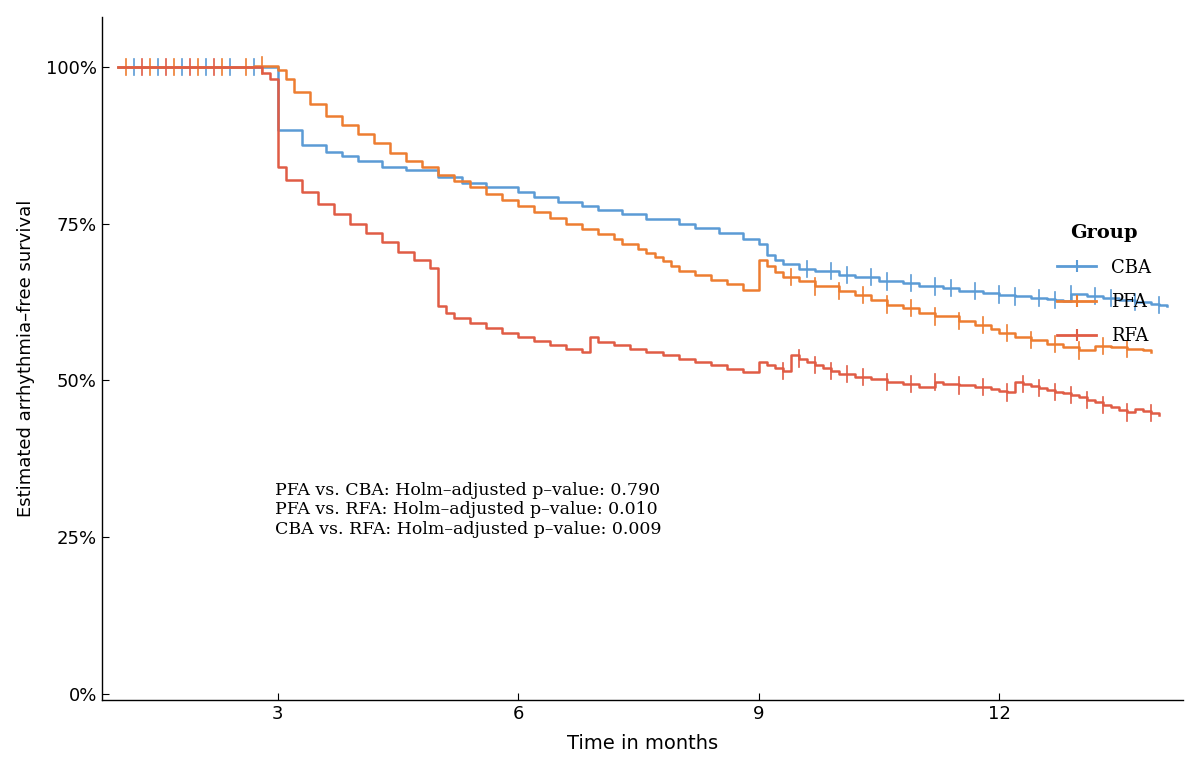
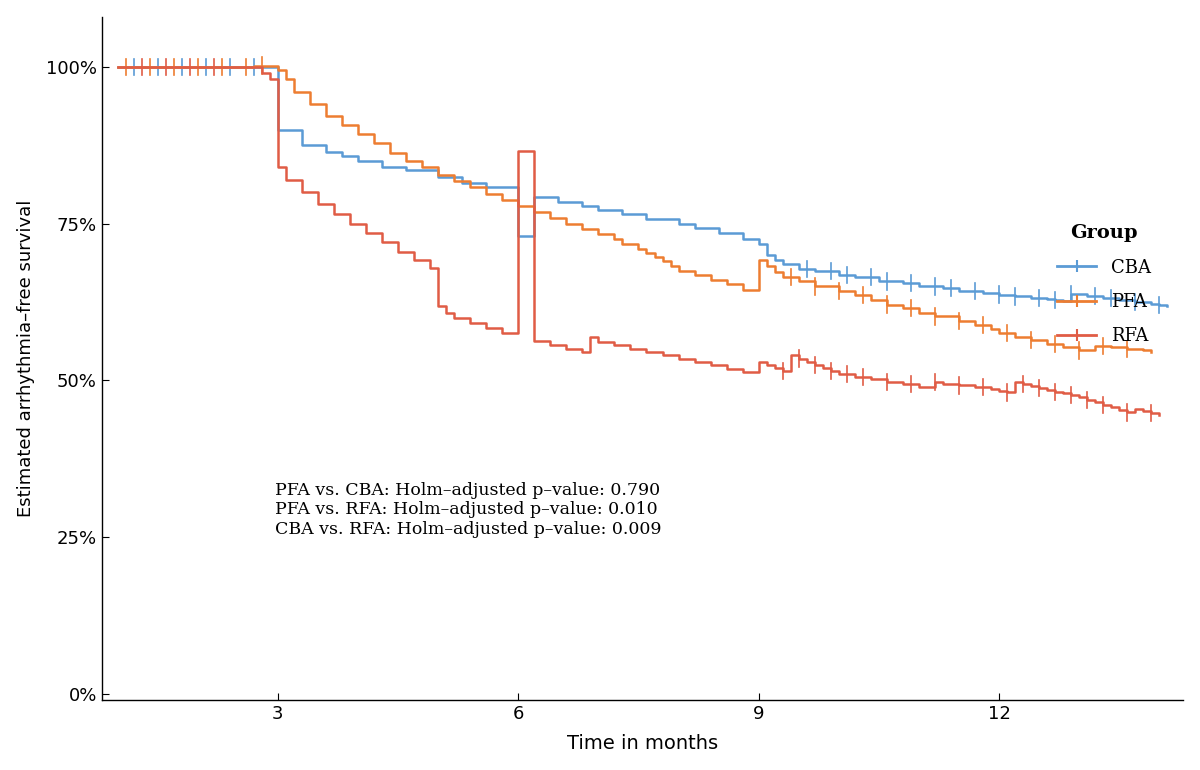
CBA/6: 80.0% -> 73.0%
RFA/6: 57.0% -> 86.6%
